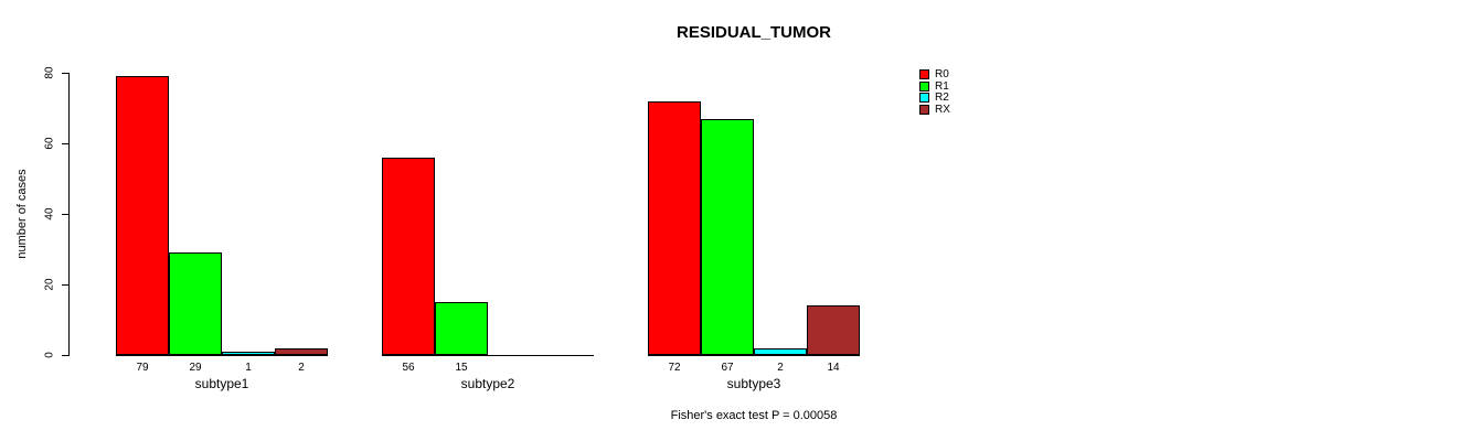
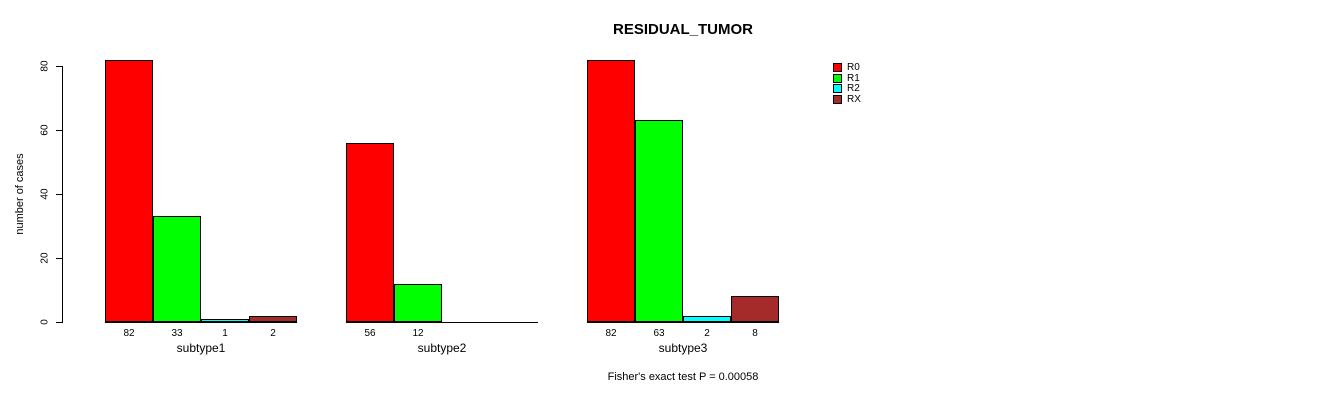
R0/subtype1: 79 -> 82
R1/subtype1: 29 -> 33
R1/subtype2: 15 -> 12
R0/subtype3: 72 -> 82
R1/subtype3: 67 -> 63
RX/subtype3: 14 -> 8
